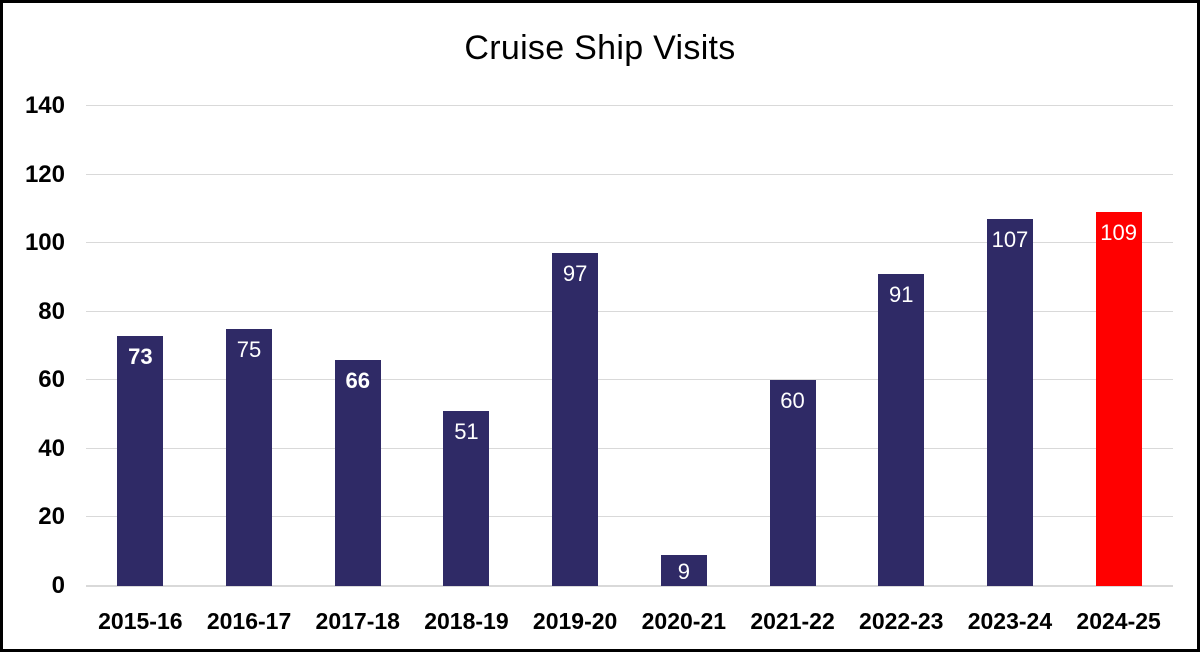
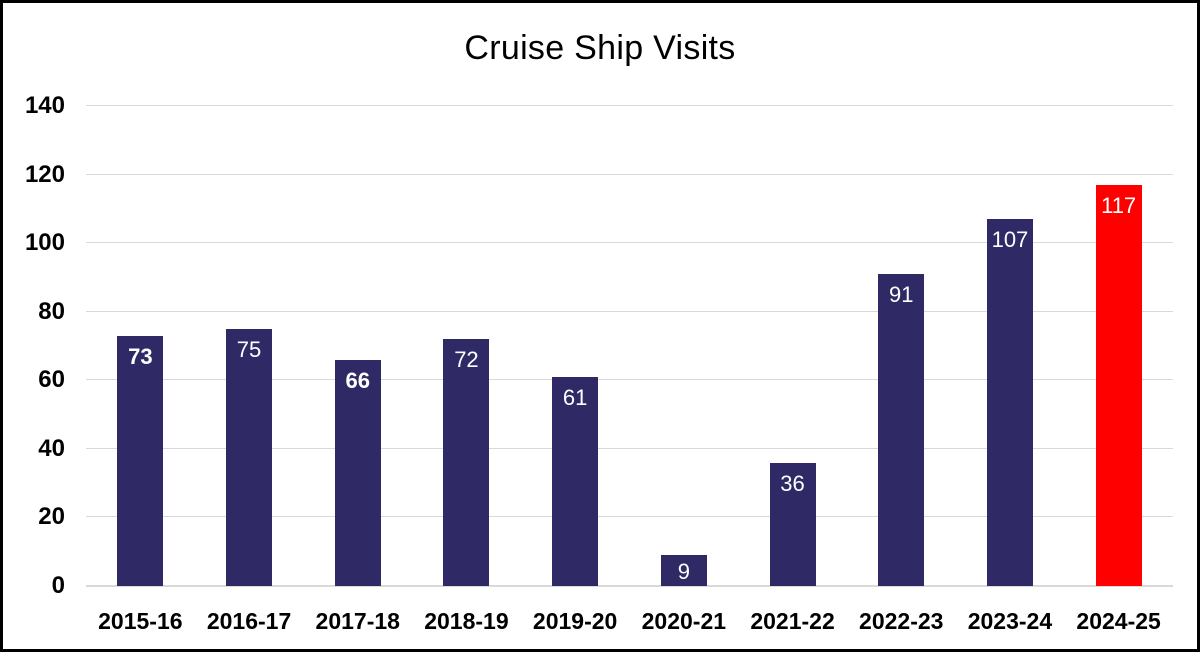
2018-19: 51 -> 72
2019-20: 97 -> 61
2021-22: 60 -> 36
2024-25: 109 -> 117
